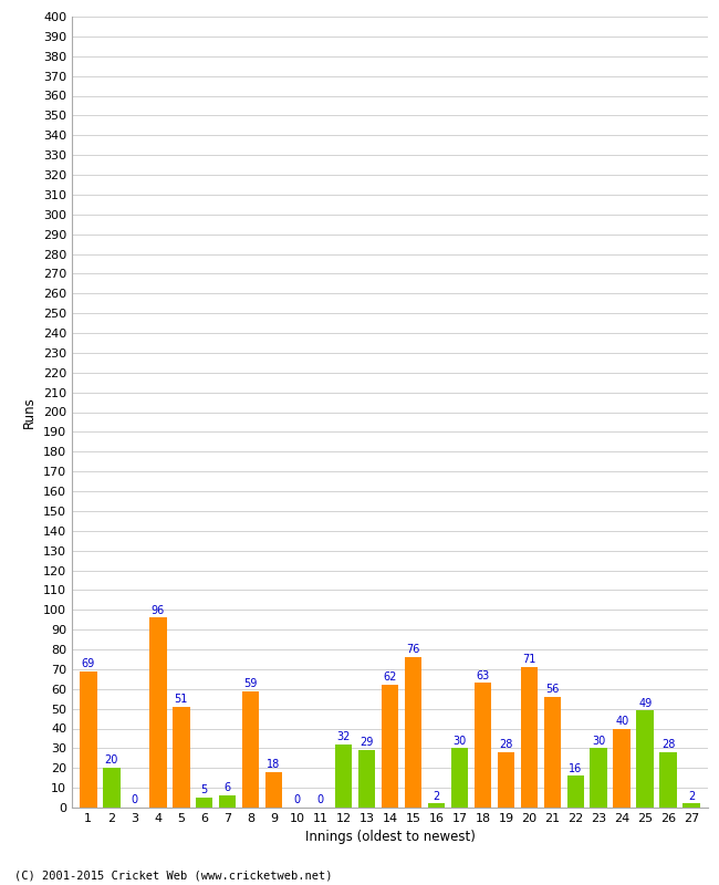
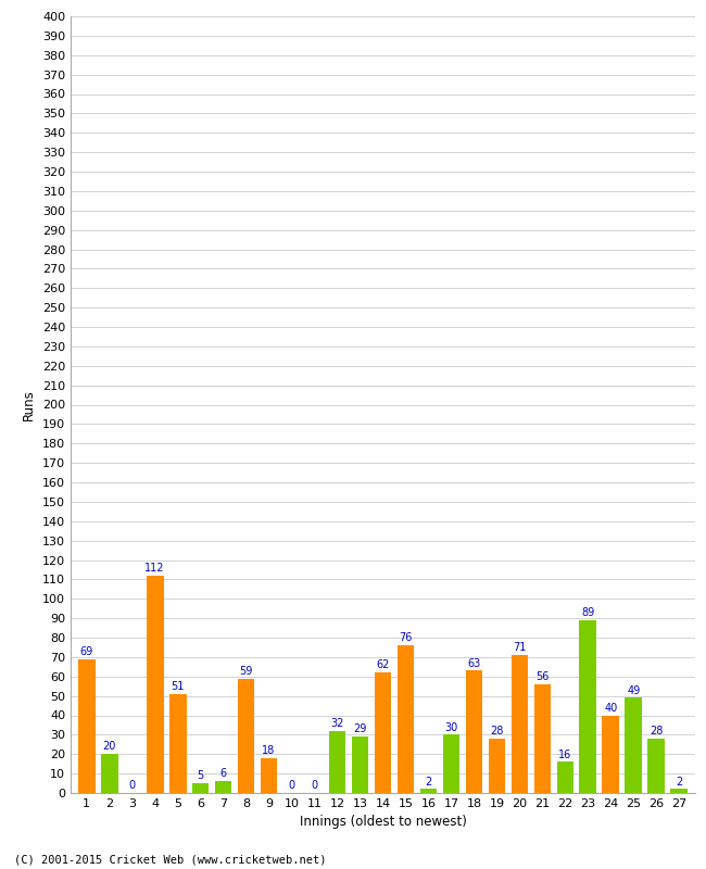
4: 96 -> 112
23: 30 -> 89
